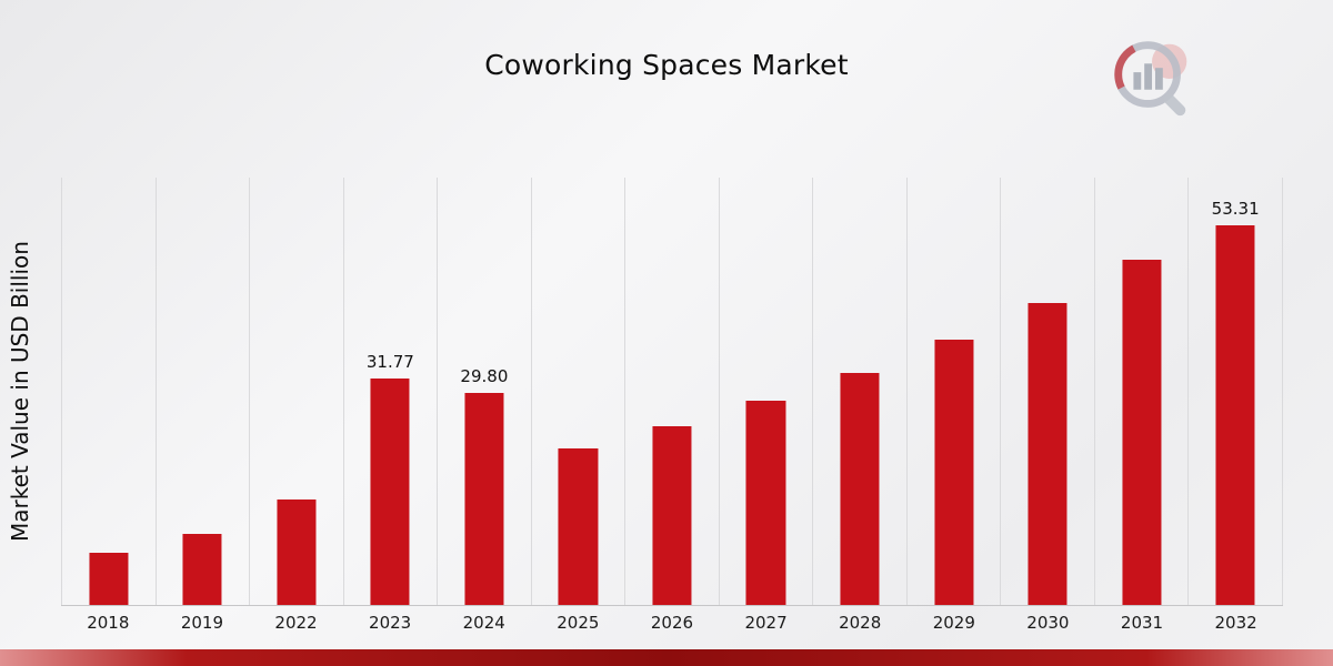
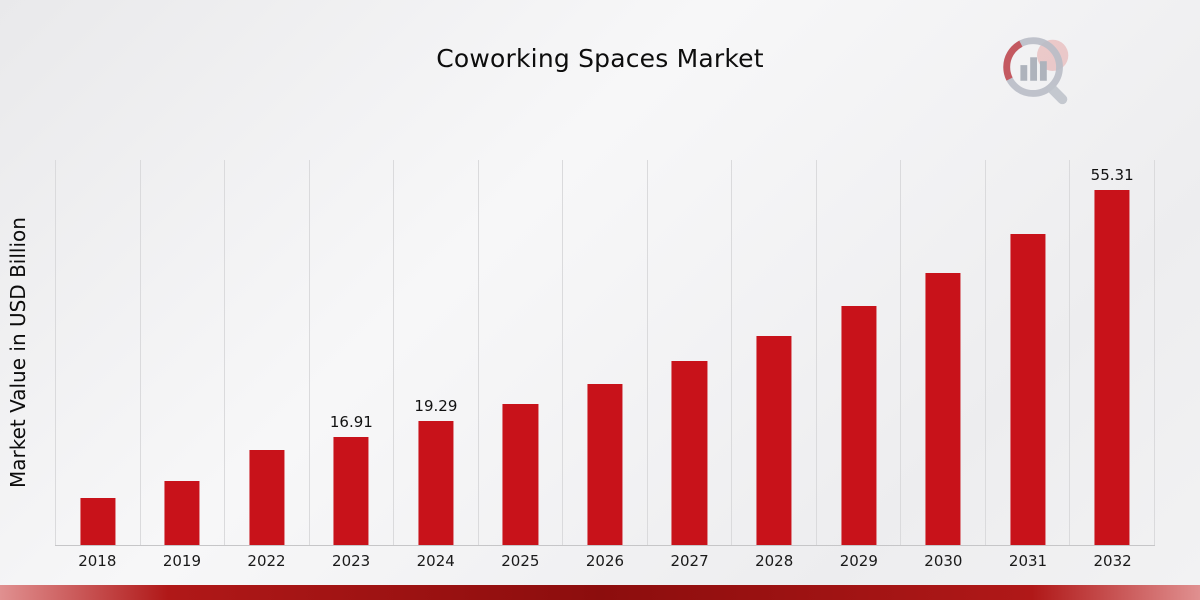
2023: 31.77 -> 16.91
2024: 29.80 -> 19.29
2032: 53.31 -> 55.31
